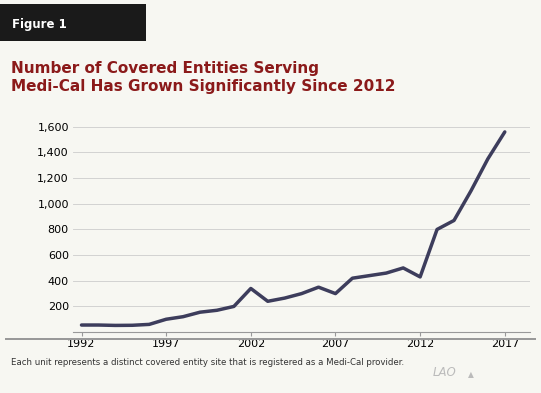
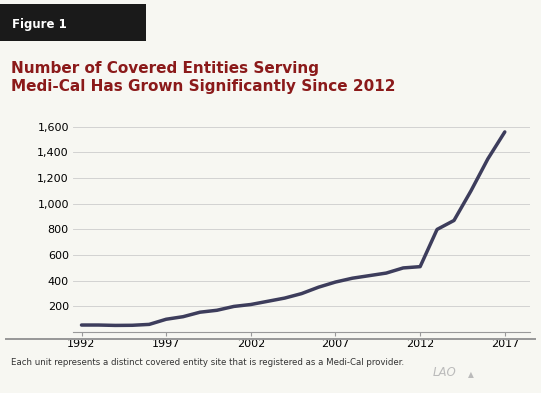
2002: 340 -> 220
2007: 300 -> 390
2012: 430 -> 510
